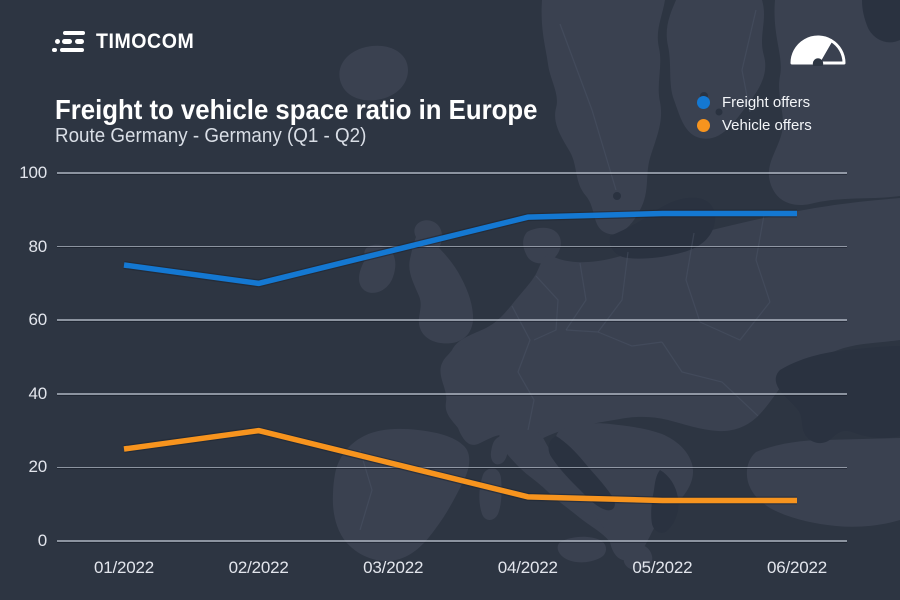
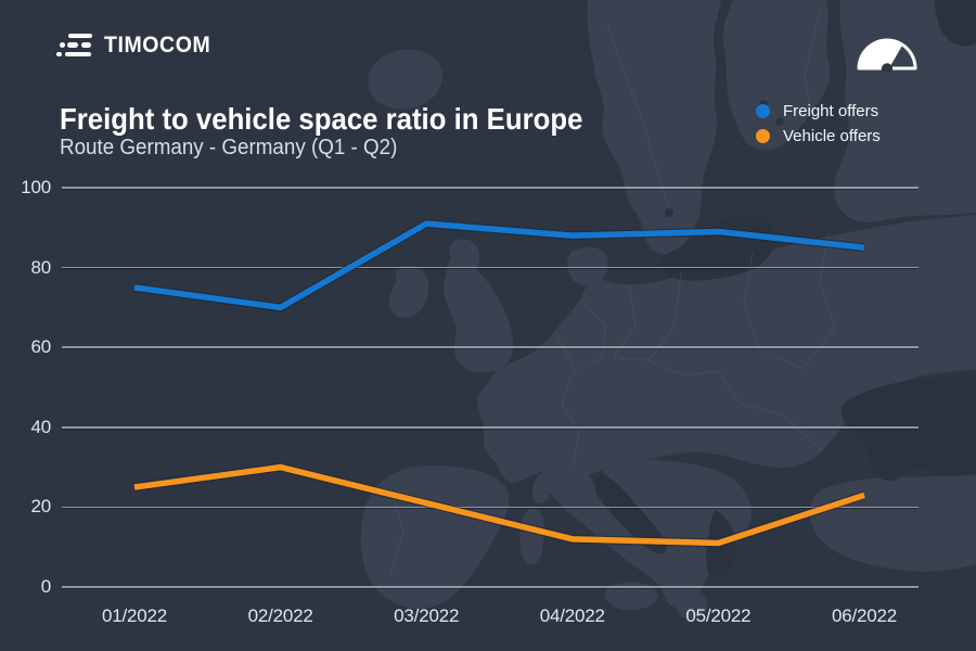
Freight offers/03/2022: 79 -> 91
Freight offers/06/2022: 89 -> 85
Vehicle offers/06/2022: 11 -> 23
